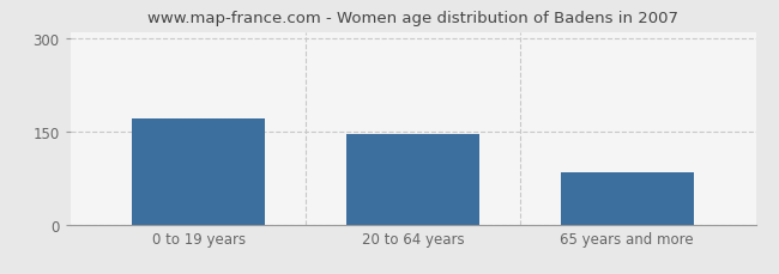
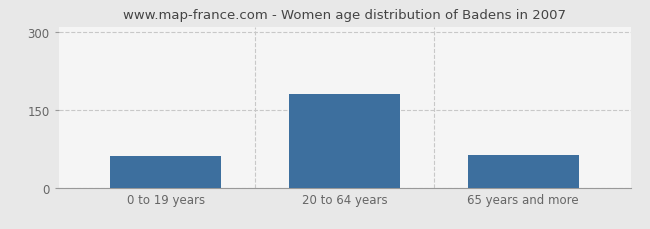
0 to 19 years: 170 -> 60
20 to 64 years: 146 -> 180
65 years and more: 84 -> 62
